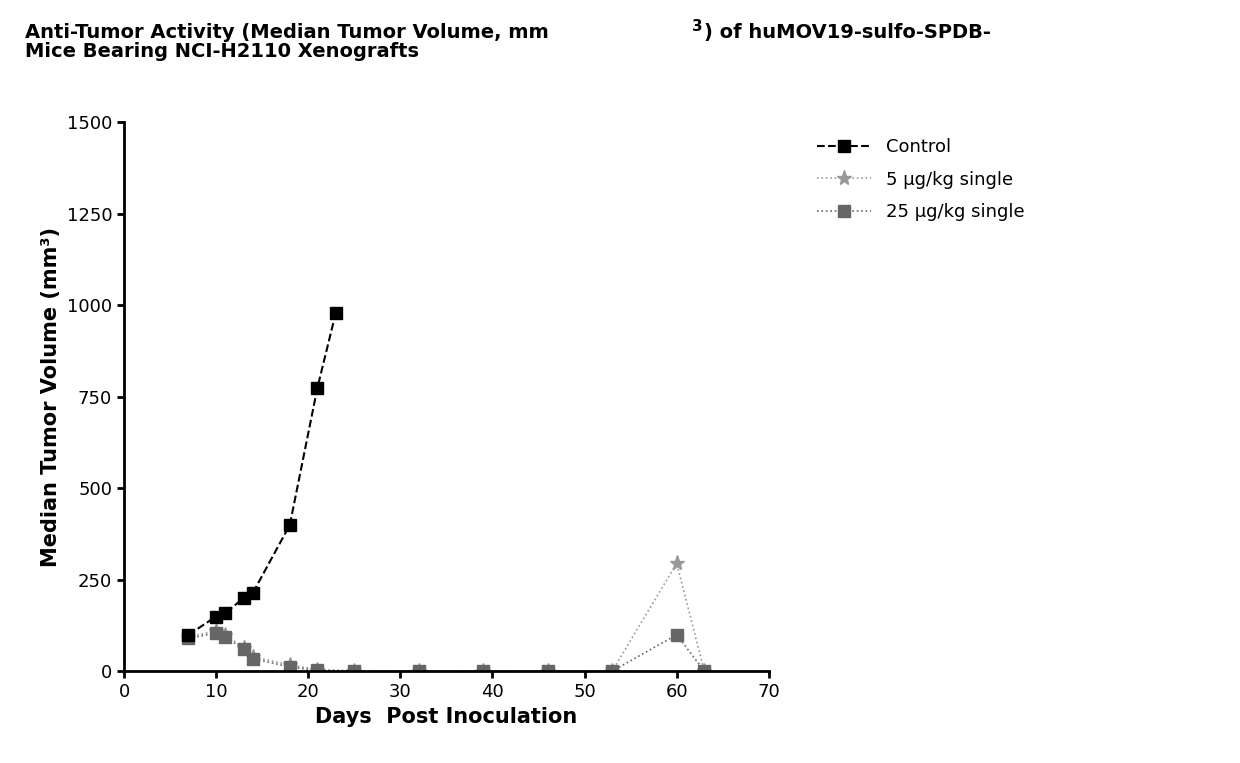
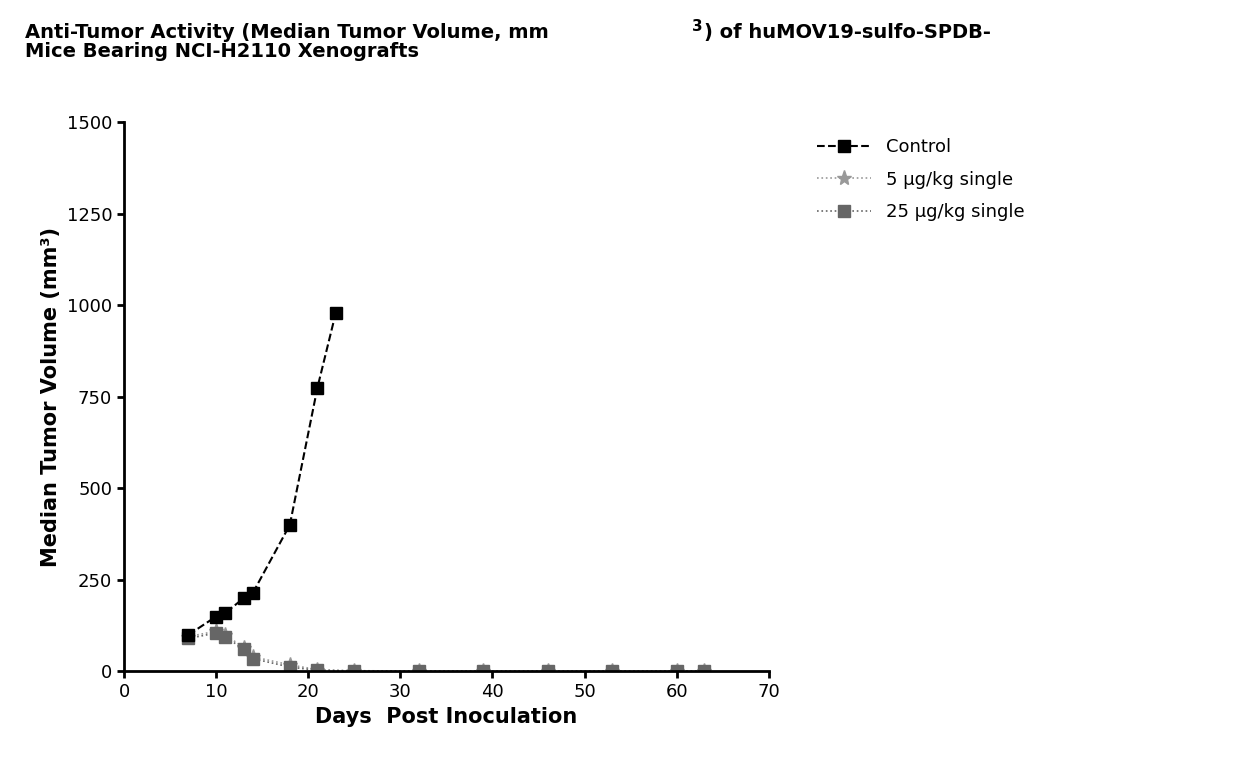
5 μg/kg single/60: 295 -> 1
25 μg/kg single/60: 100 -> 1
